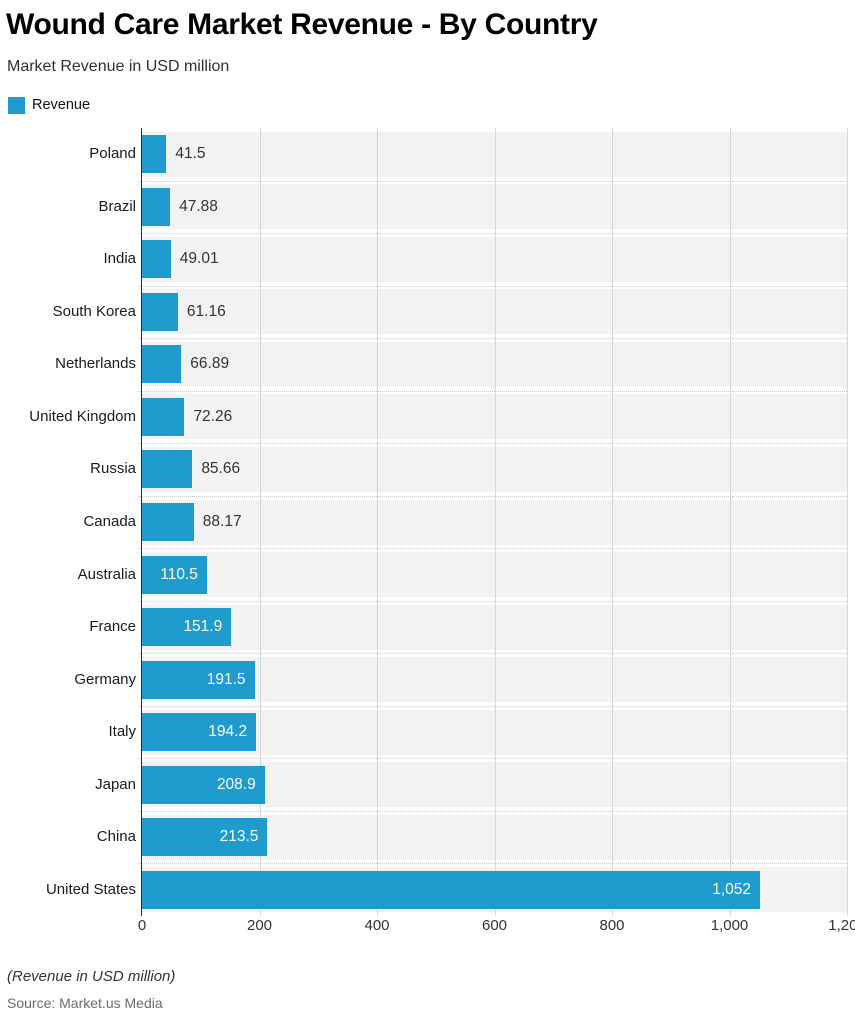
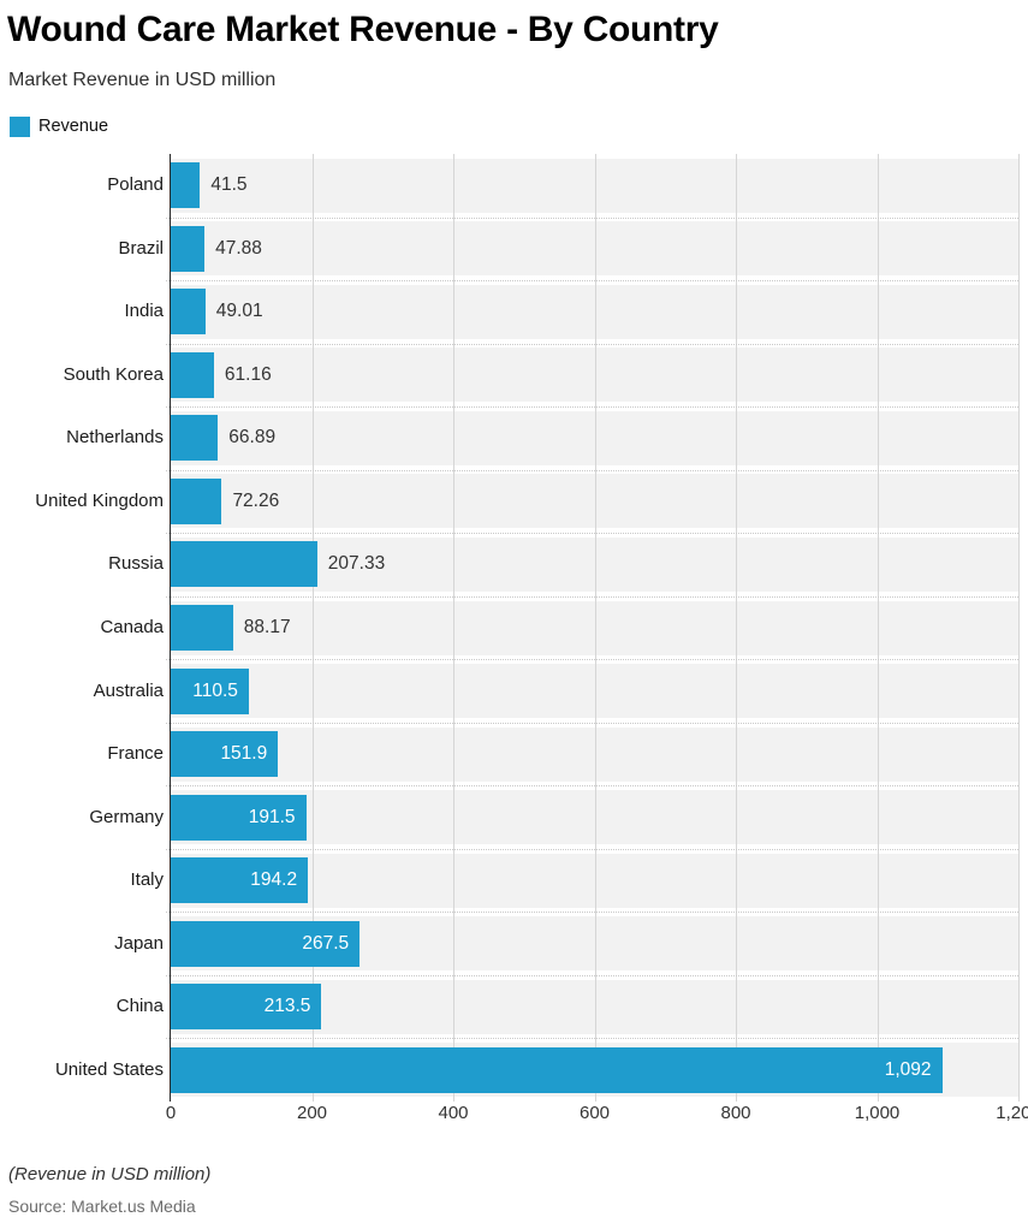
Russia: 85.66 -> 207.33
Japan: 208.9 -> 267.5
United States: 1,052 -> 1,092
